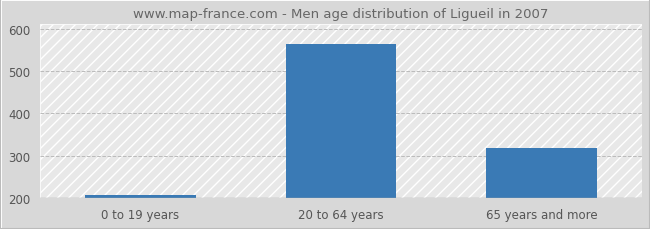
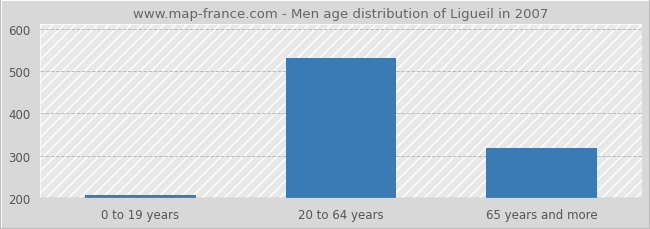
20 to 64 years: 563 -> 530
